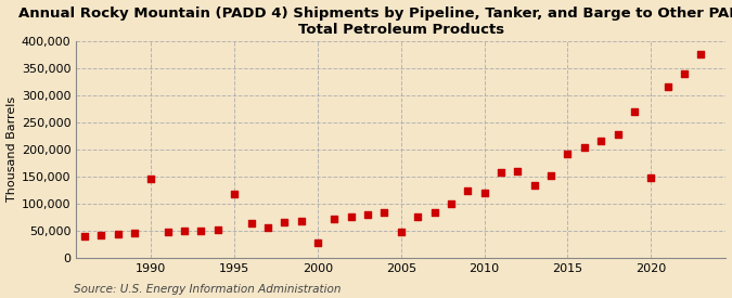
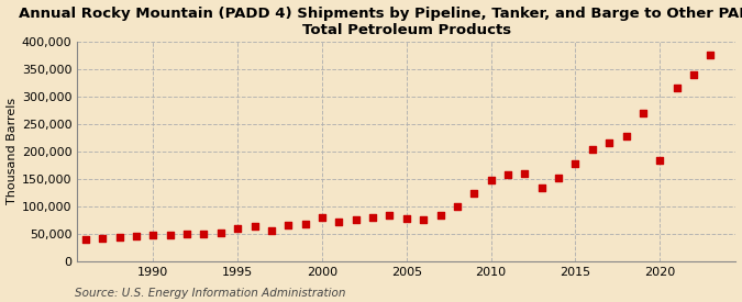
1990: 146,000 -> 49,000
1995: 118,000 -> 60,000
2000: 28,000 -> 80,000
2005: 48,000 -> 78,000
2010: 120,000 -> 148,000
2015: 192,000 -> 178,000
2020: 148,000 -> 183,000
